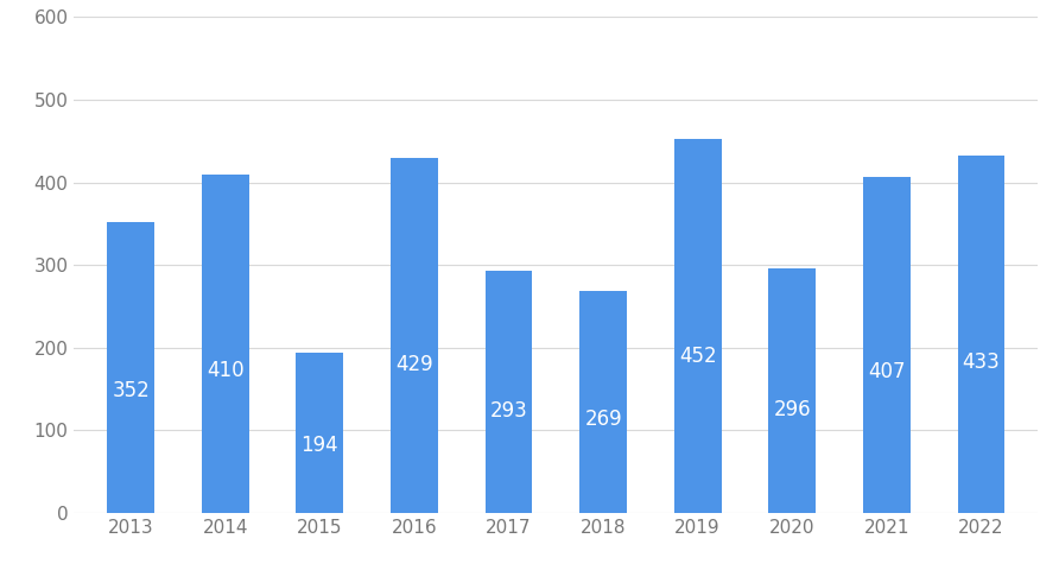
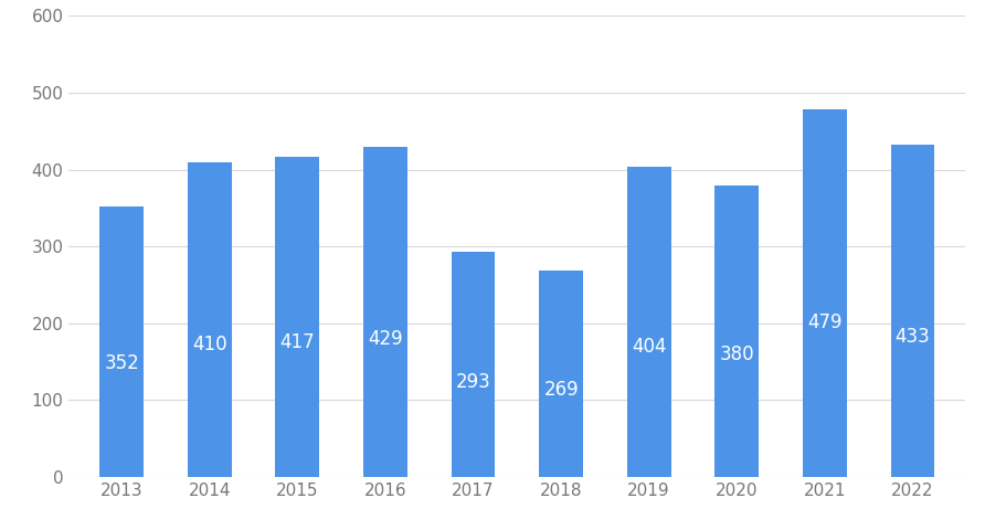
2015: 194 -> 417
2019: 452 -> 404
2020: 296 -> 380
2021: 407 -> 479
